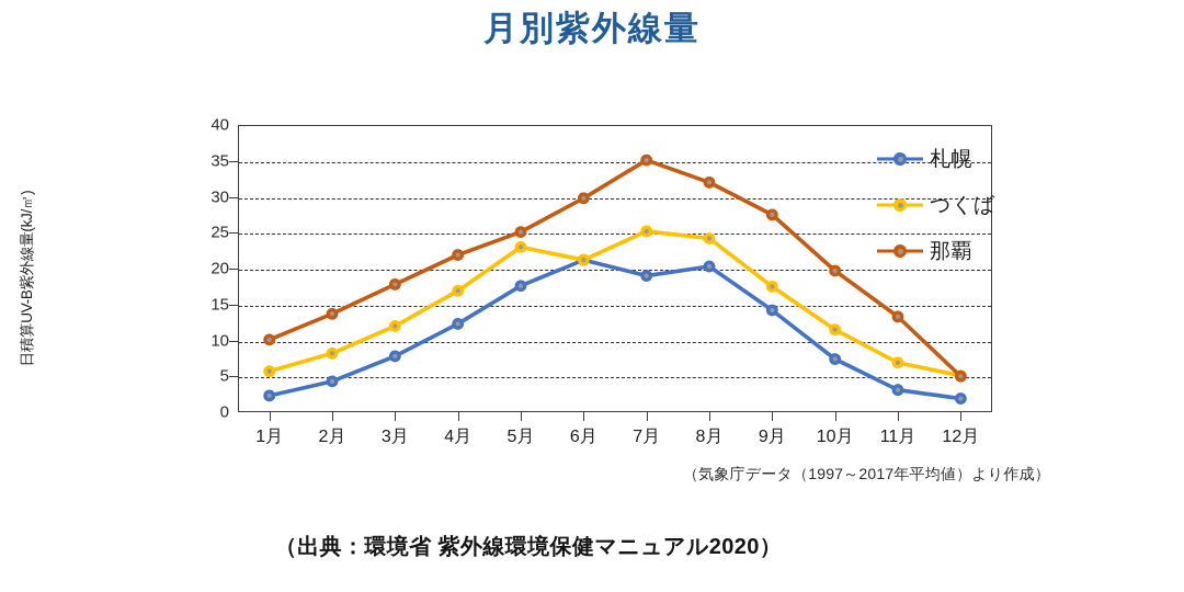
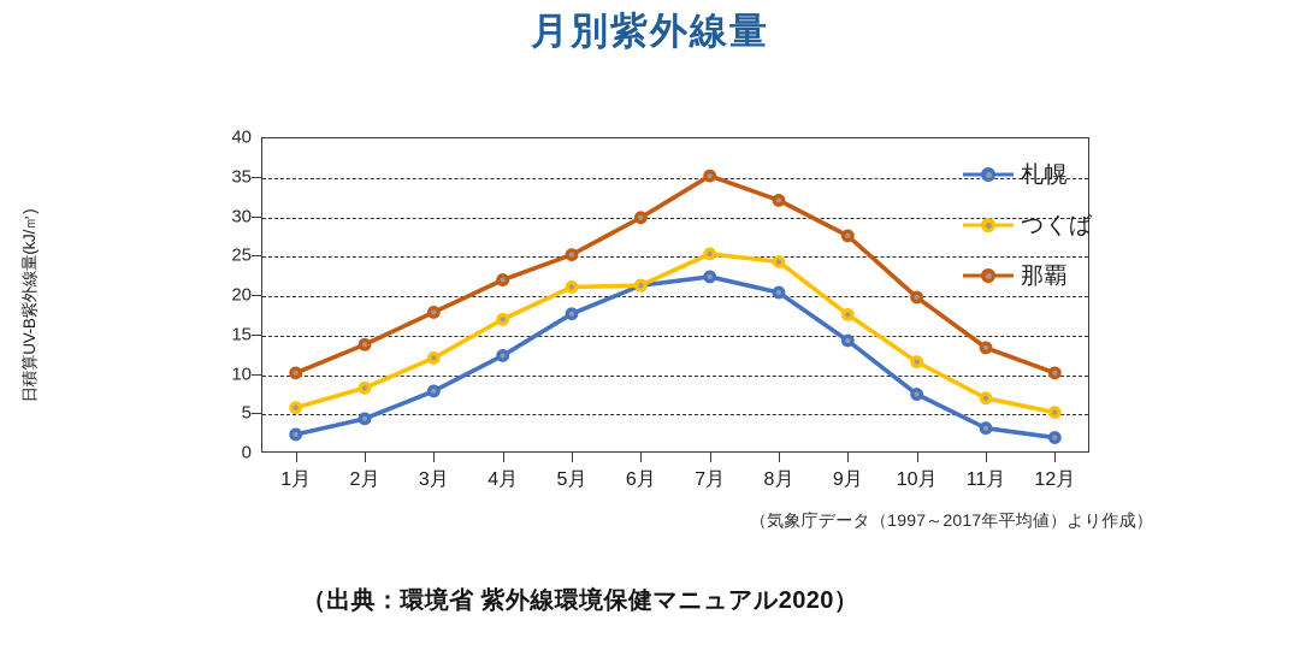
つくば/5月: 23 -> 21
札幌/7月: 19 -> 22
那覇/12月: 5 -> 10
